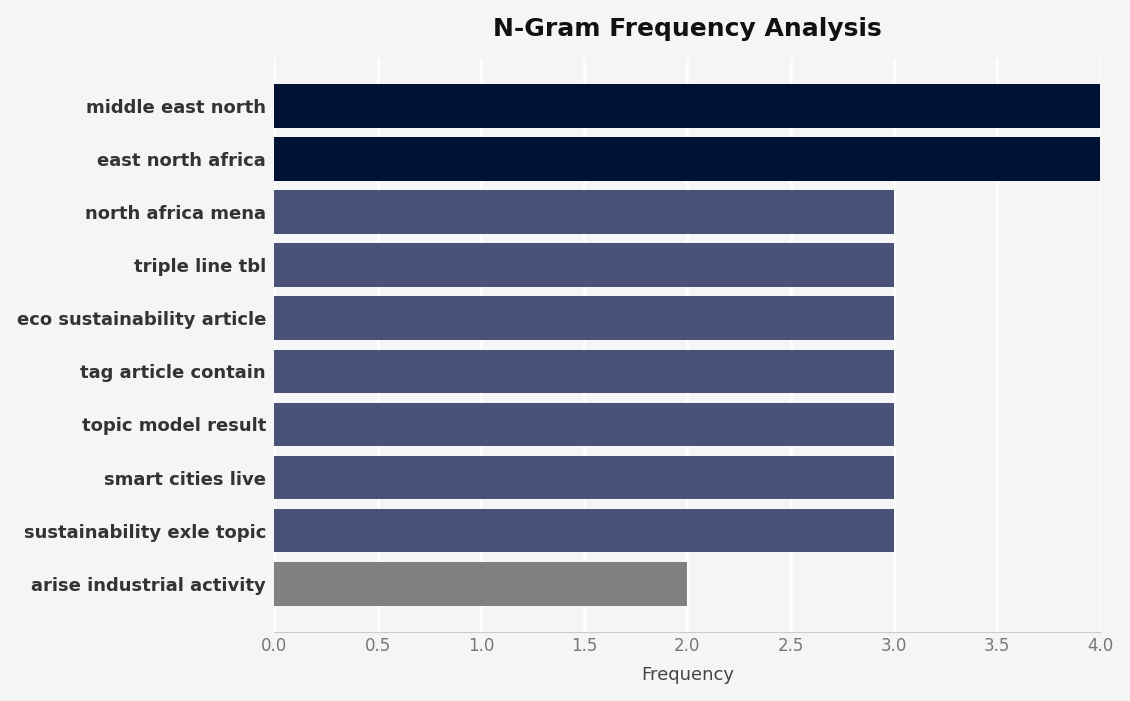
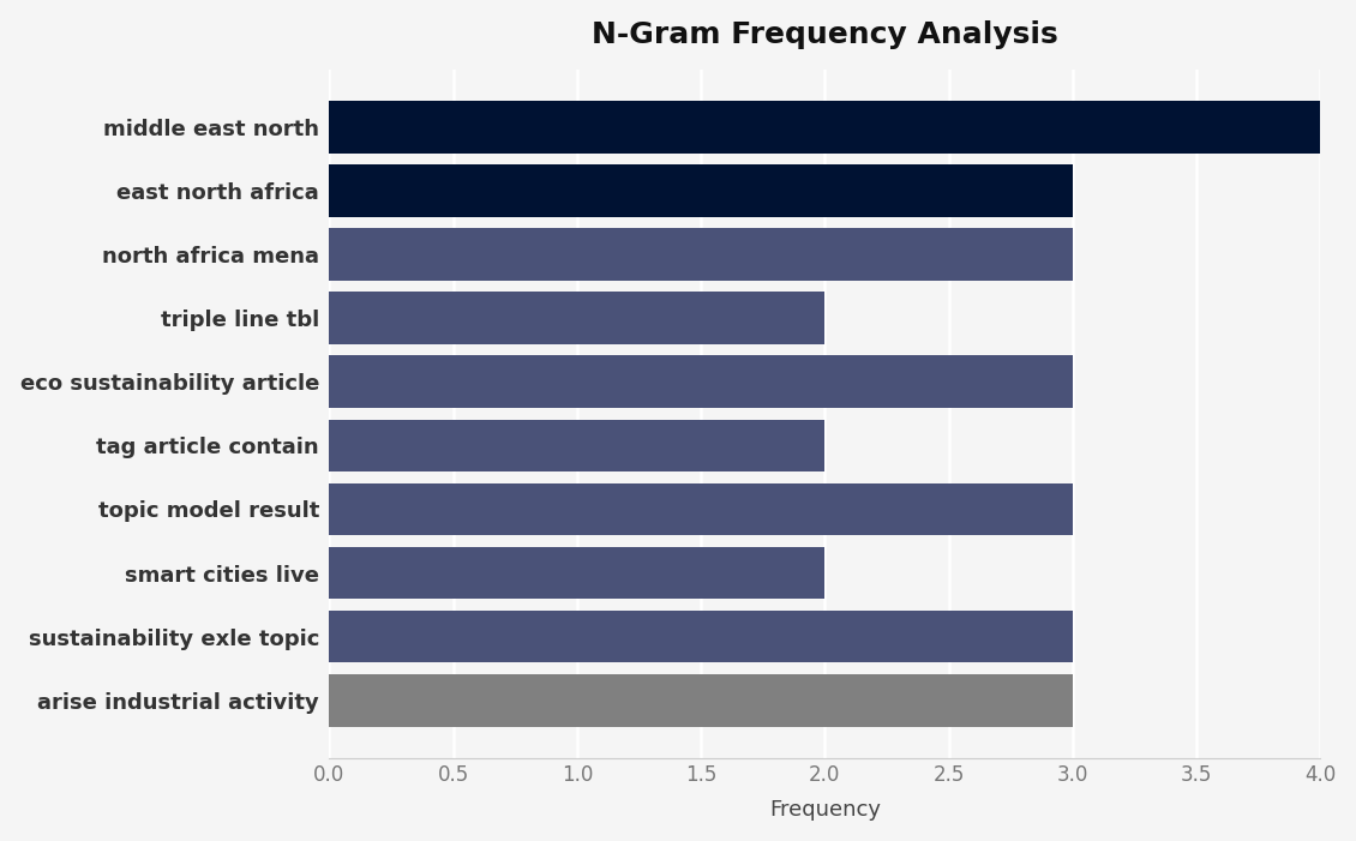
east north africa: 4 -> 3
triple line tbl: 3 -> 2
tag article contain: 3 -> 2
smart cities live: 3 -> 2
arise industrial activity: 2 -> 3
